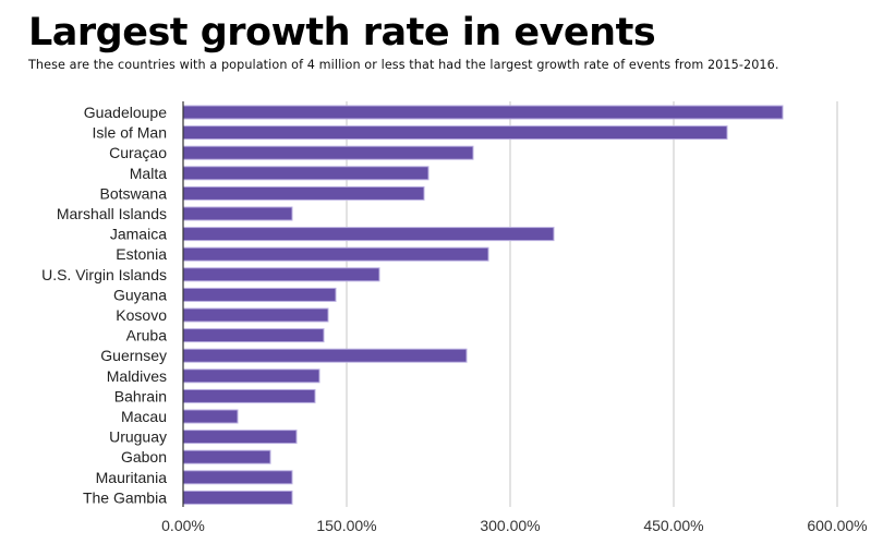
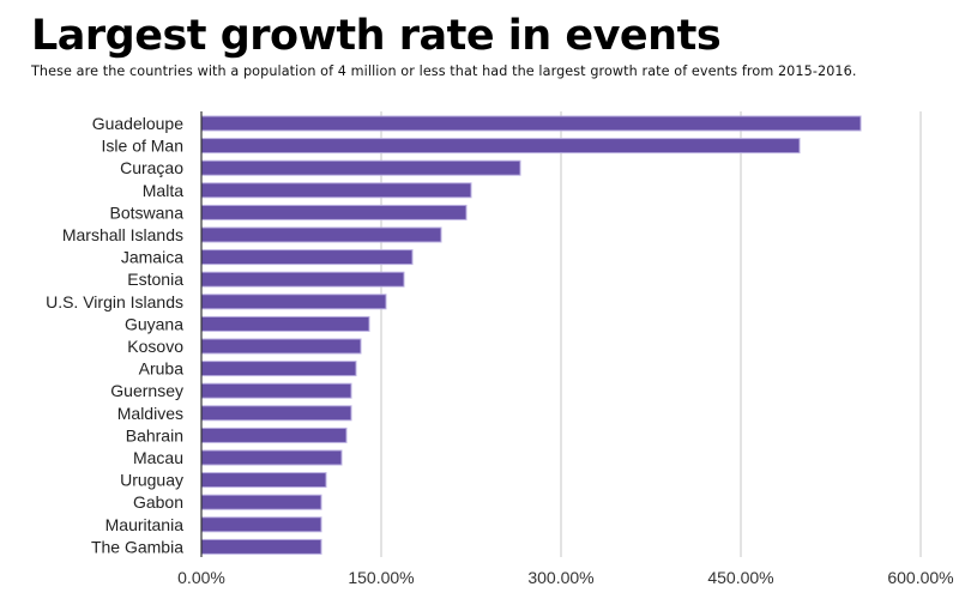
Marshall Islands: 100% -> 200%
Jamaica: 340% -> 180%
Estonia: 280% -> 170%
U.S. Virgin Islands: 180% -> 150%
Guernsey: 260% -> 120%
Macau: 50% -> 120%
Gabon: 80% -> 100%
